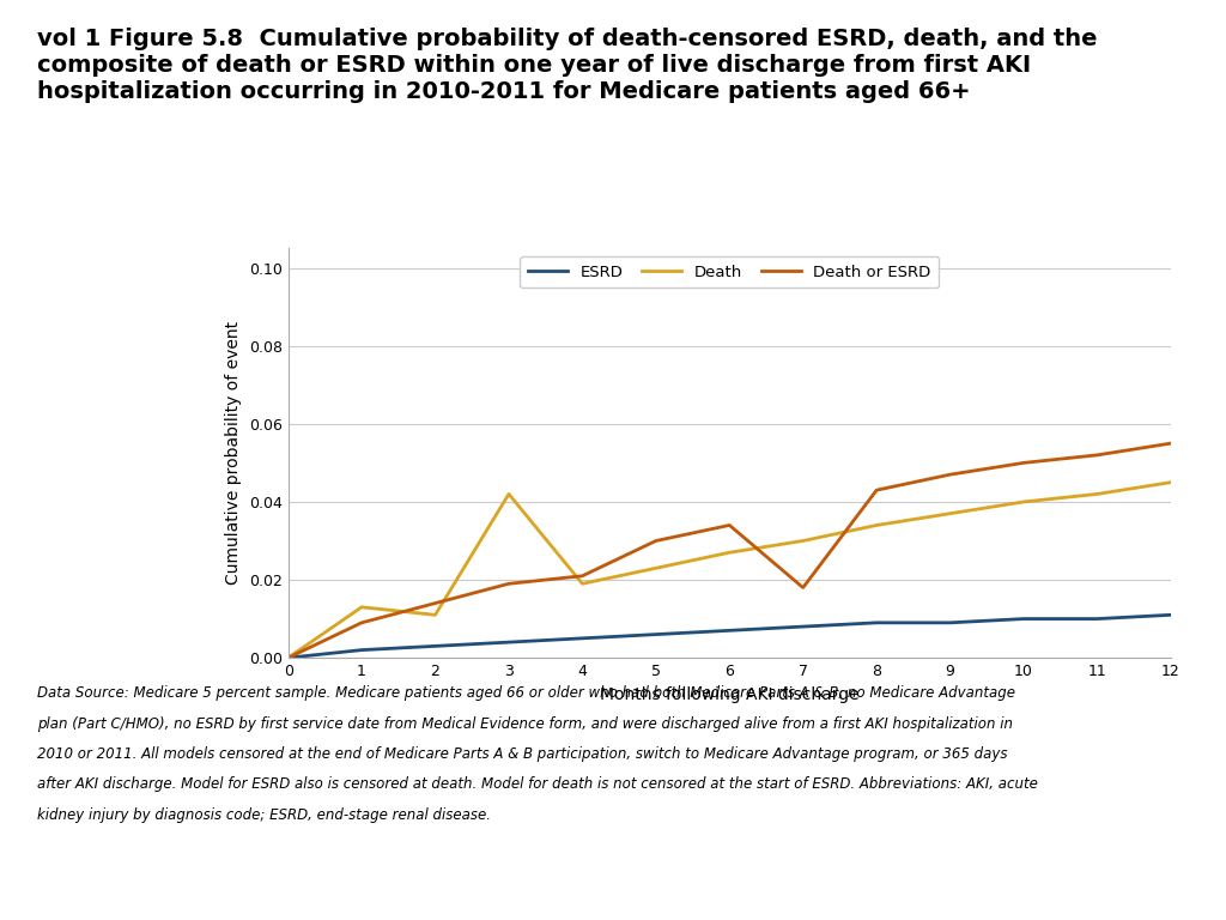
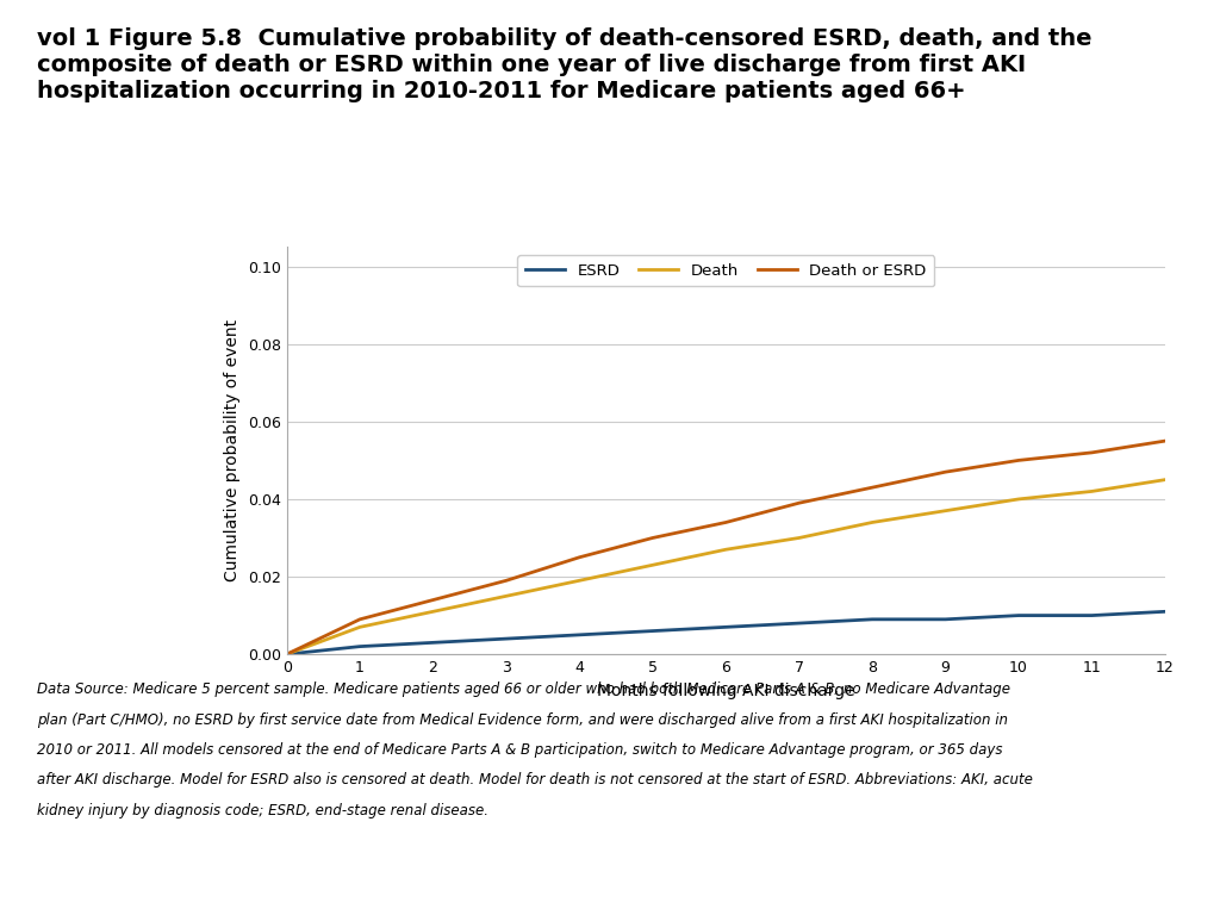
Death/1: 0.013 -> 0.007
Death/3: 0.042 -> 0.015
Death or ESRD/4: 0.021 -> 0.025
Death or ESRD/7: 0.018 -> 0.039
